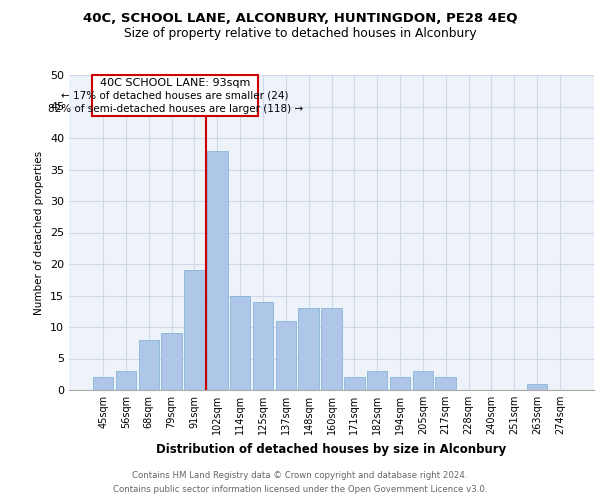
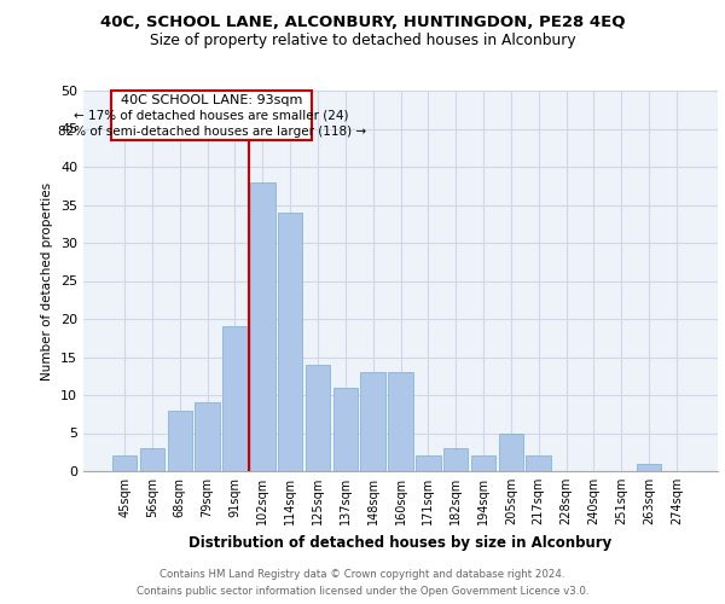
114sqm: 15 -> 34
205sqm: 3 -> 5
